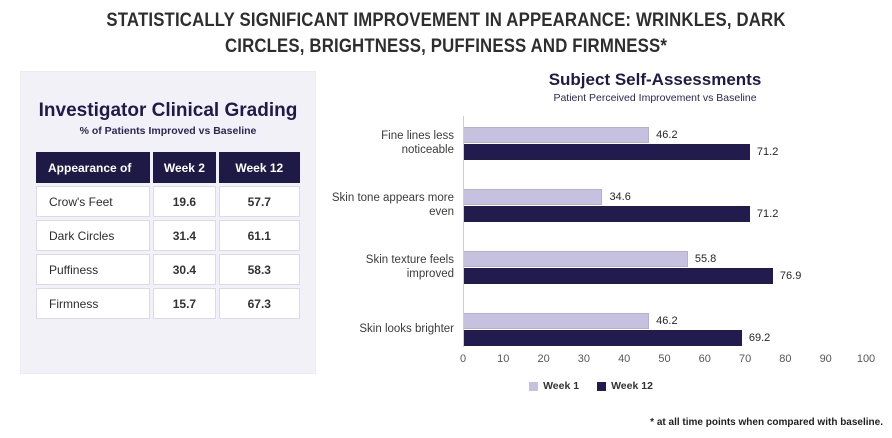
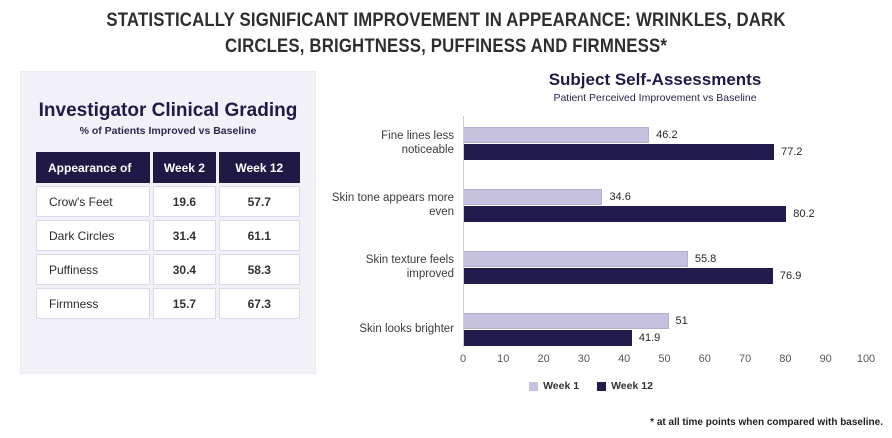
Week 12/Fine lines less noticeable: 71.2 -> 77.2
Week 12/Skin tone appears more even: 71.2 -> 80.2
Week 1/Skin looks brighter: 46.2 -> 51
Week 12/Skin looks brighter: 69.2 -> 41.9
